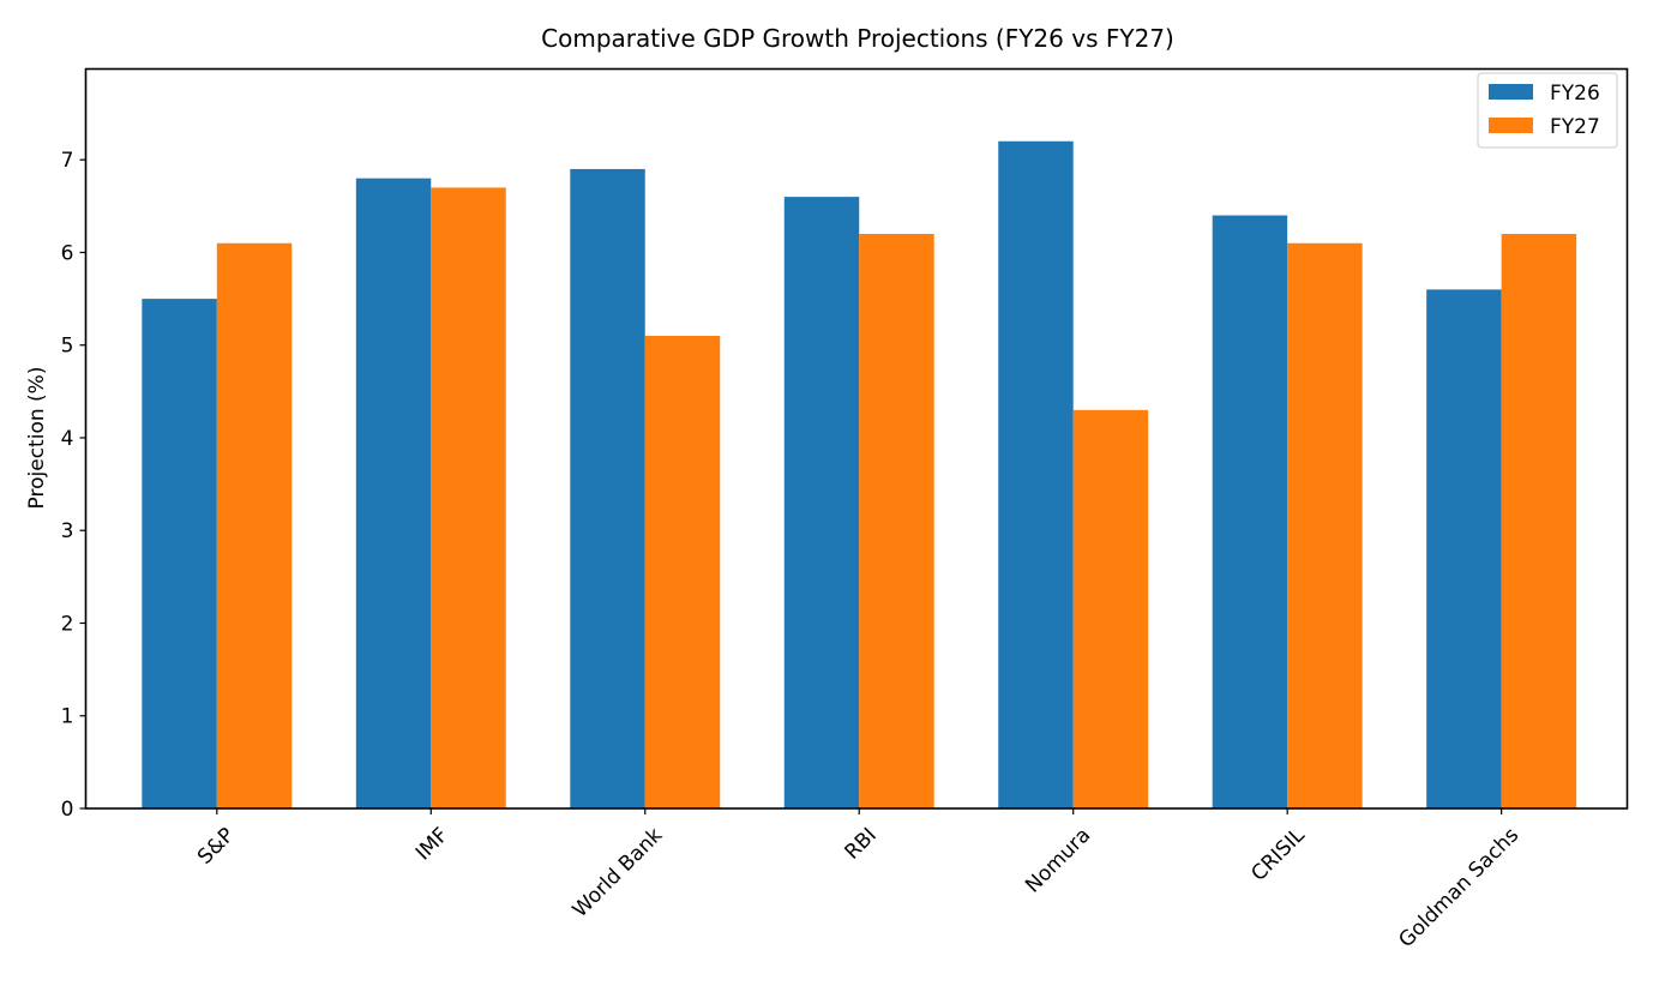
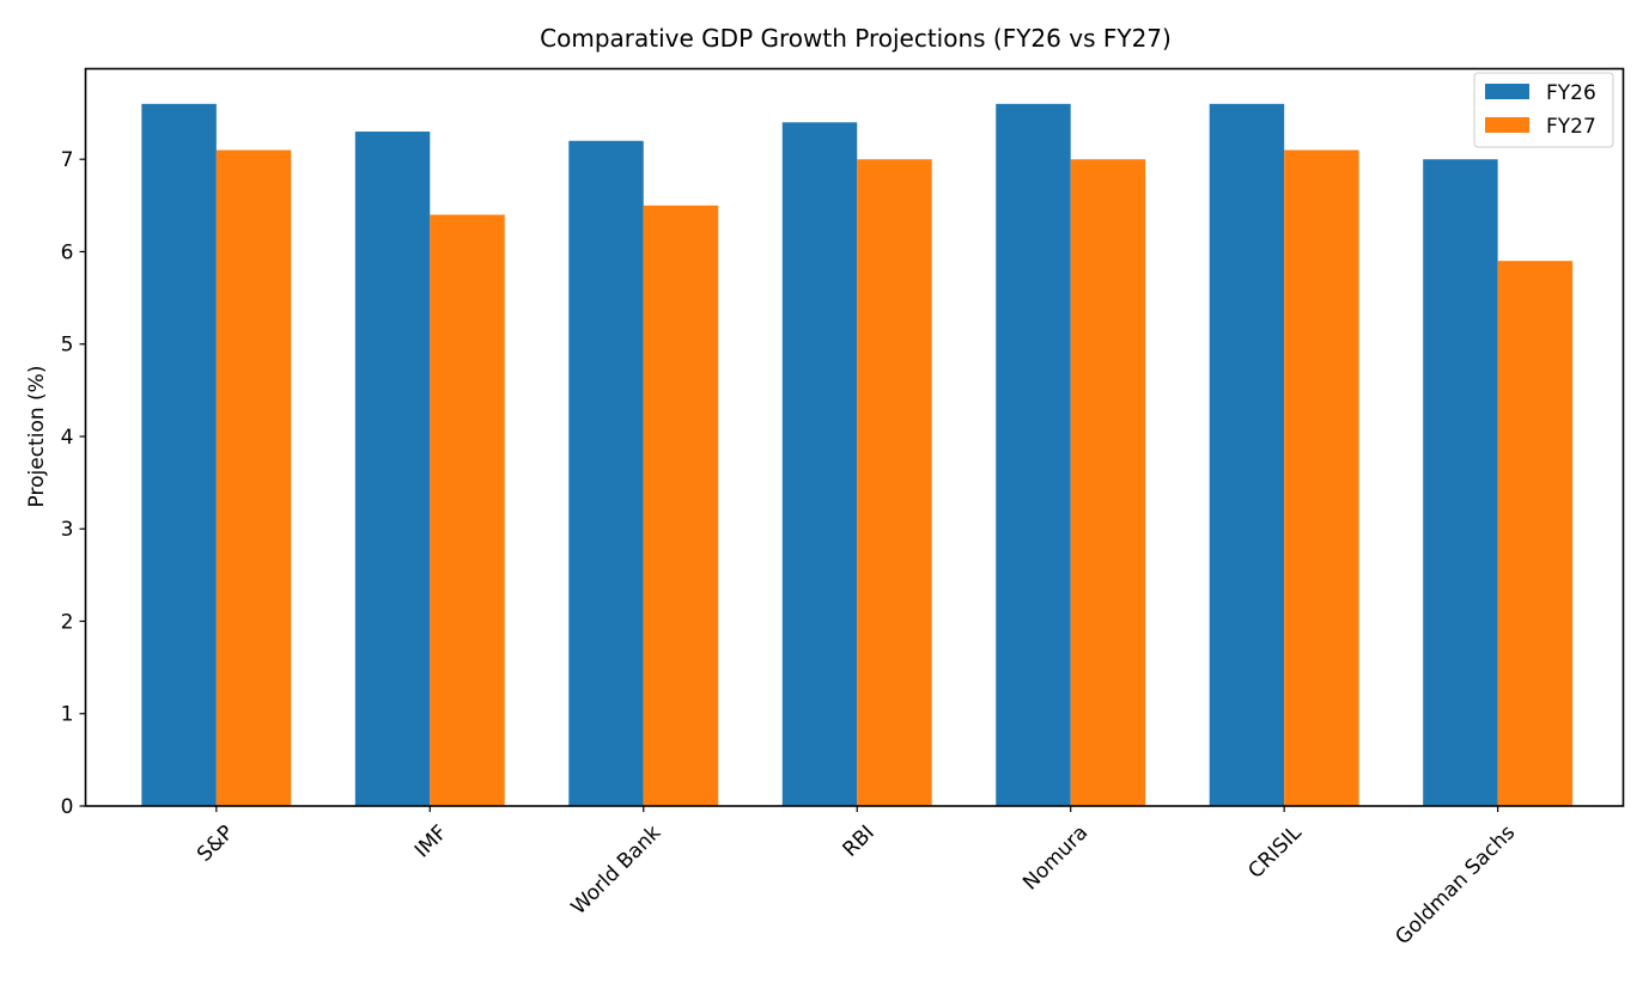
FY26/S&P: 5.5 -> 7.6
FY27/S&P: 6.1 -> 7.1
FY26/IMF: 6.8 -> 7.3
FY27/IMF: 6.7 -> 6.4
FY26/World Bank: 6.9 -> 7.2
FY27/World Bank: 5.1 -> 6.5
FY26/RBI: 6.6 -> 7.4
FY27/RBI: 6.2 -> 7.0
FY26/Nomura: 7.2 -> 7.6
FY27/Nomura: 4.3 -> 7.0
FY26/CRISIL: 6.4 -> 7.6
FY27/CRISIL: 6.1 -> 7.1
FY26/Goldman Sachs: 5.6 -> 7.0
FY27/Goldman Sachs: 6.2 -> 5.9
